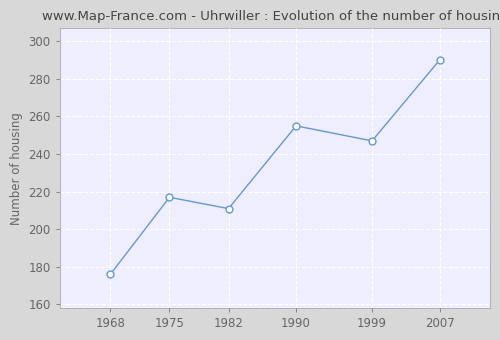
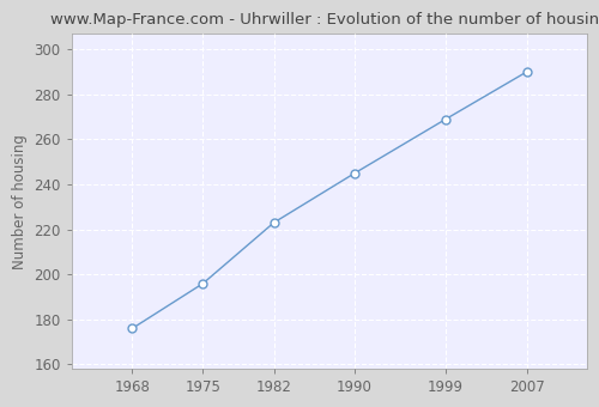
1975: 217 -> 196
1982: 211 -> 223
1990: 255 -> 245
1999: 247 -> 269
